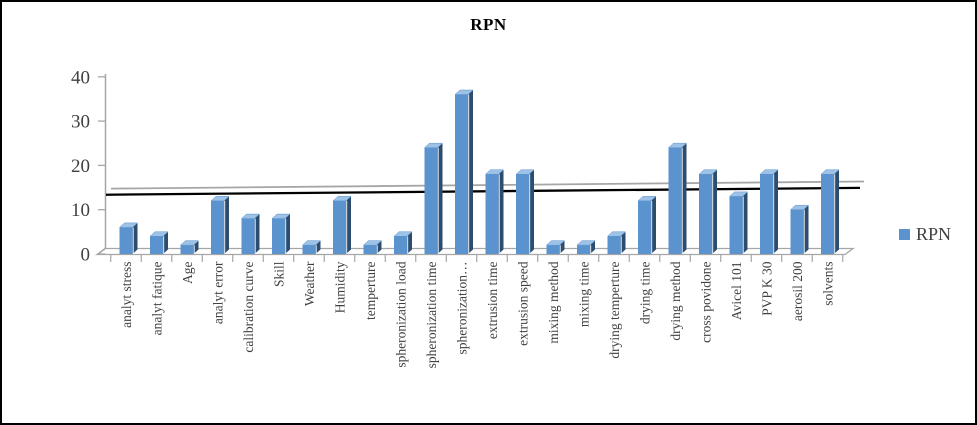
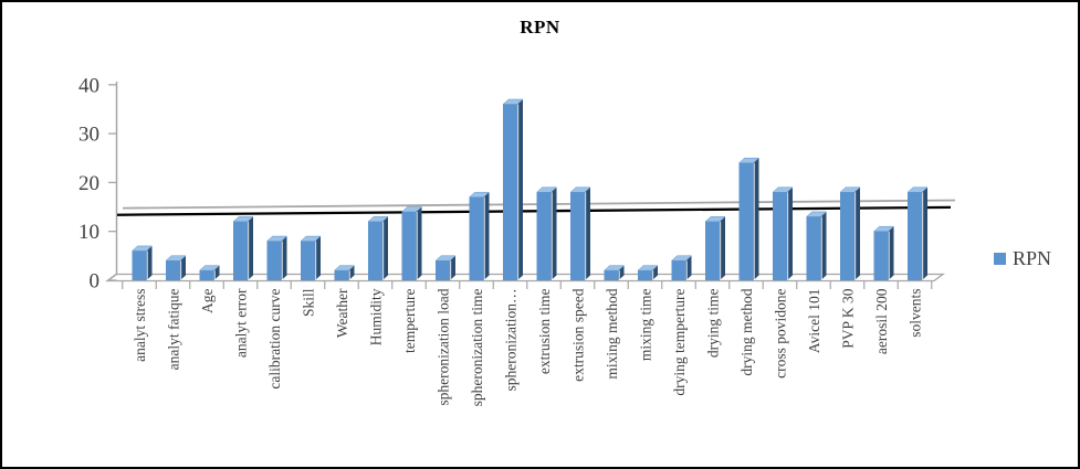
temperture: 2 -> 14
spheronization time: 24 -> 17
